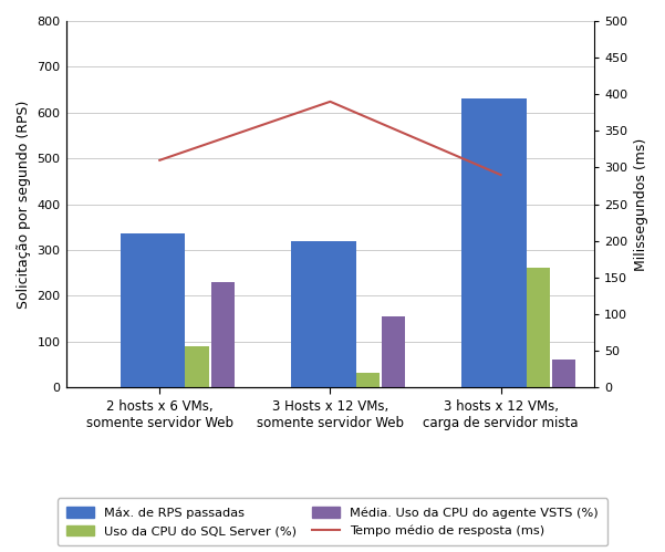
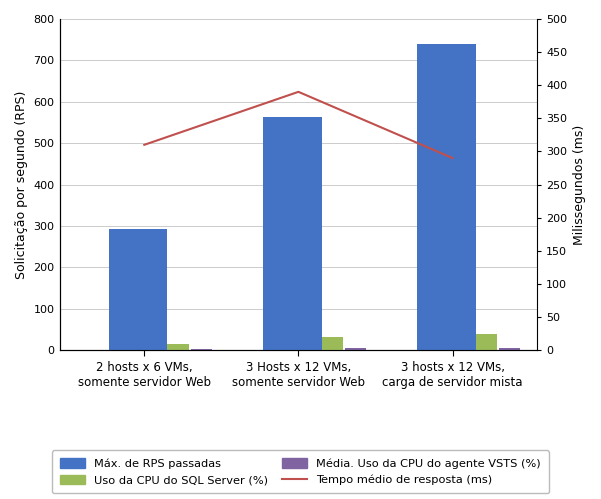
Máx. de RPS passadas/2 hosts x 6 VMs, somente servidor Web: 335 -> 292
Uso da CPU do SQL Server (%)/2 hosts x 6 VMs, somente servidor Web: 90 -> 14
Média. Uso da CPU do agente VSTS (%)/2 hosts x 6 VMs, somente servidor Web: 230 -> 2
Máx. de RPS passadas/3 Hosts x 12 VMs, somente servidor Web: 320 -> 563
Média. Uso da CPU do agente VSTS (%)/3 Hosts x 12 VMs, somente servidor Web: 155 -> 5
Máx. de RPS passadas/3 hosts x 12 VMs, carga de servidor mista: 630 -> 740
Uso da CPU do SQL Server (%)/3 hosts x 12 VMs, carga de servidor mista: 260 -> 40
Média. Uso da CPU do agente VSTS (%)/3 hosts x 12 VMs, carga de servidor mista: 60 -> 5
